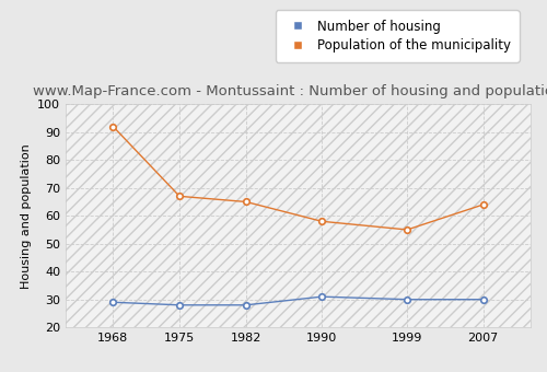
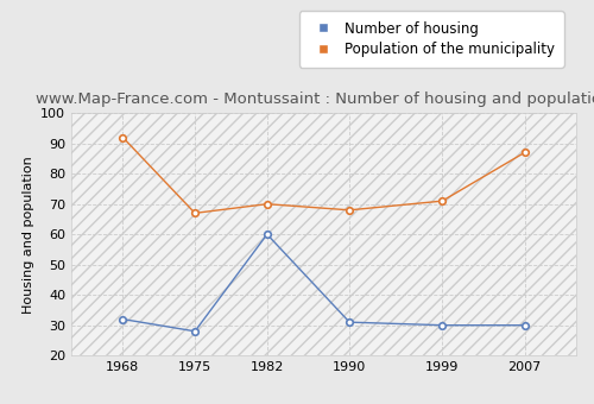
Number of housing/1968: 29 -> 32
Number of housing/1982: 28 -> 60
Population of the municipality/1982: 65 -> 70
Population of the municipality/1990: 58 -> 68
Population of the municipality/1999: 55 -> 71
Population of the municipality/2007: 64 -> 87
